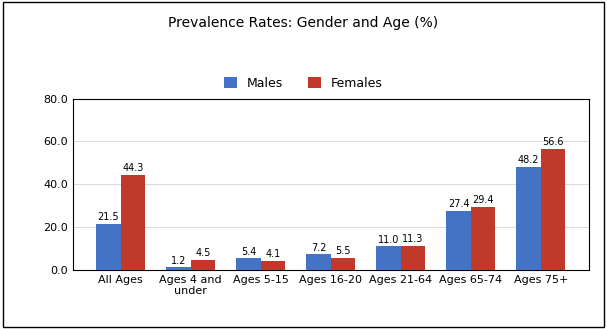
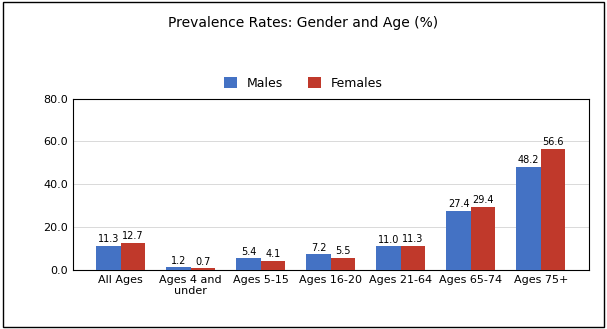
Males/All Ages: 21.5 -> 11.3
Females/All Ages: 44.3 -> 12.7
Females/Ages 4 and under: 4.5 -> 0.7
